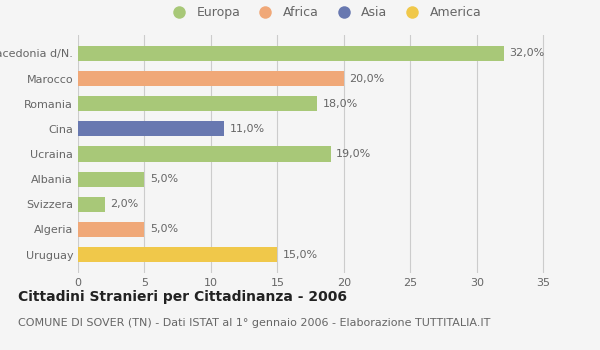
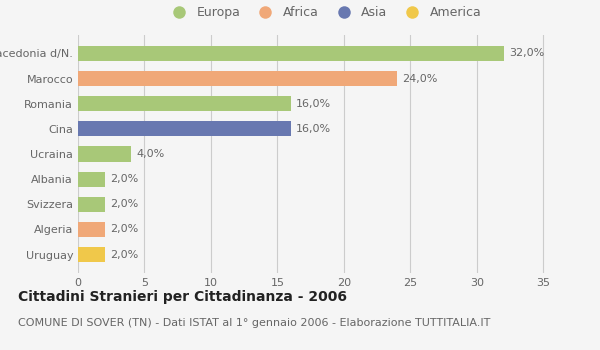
Marocco: 20,0% -> 24,0%
Romania: 18,0% -> 16,0%
Cina: 11,0% -> 16,0%
Ucraina: 19,0% -> 4,0%
Albania: 5,0% -> 2,0%
Algeria: 5,0% -> 2,0%
Uruguay: 15,0% -> 2,0%
